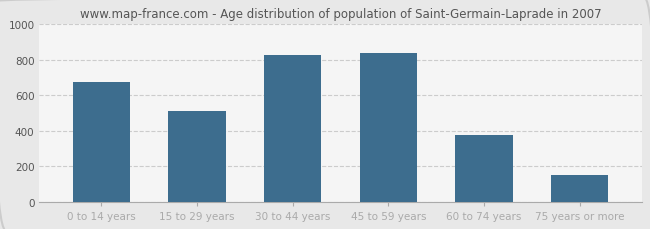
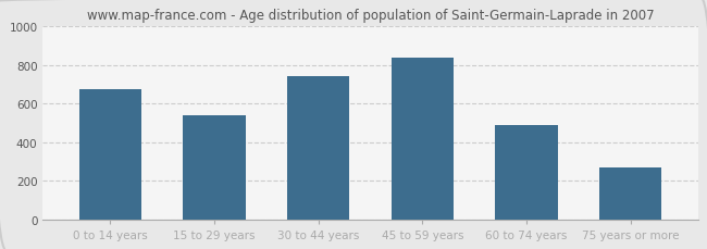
15 to 29 years: 510 -> 540
30 to 44 years: 820 -> 740
60 to 74 years: 380 -> 490
75 years or more: 150 -> 270
